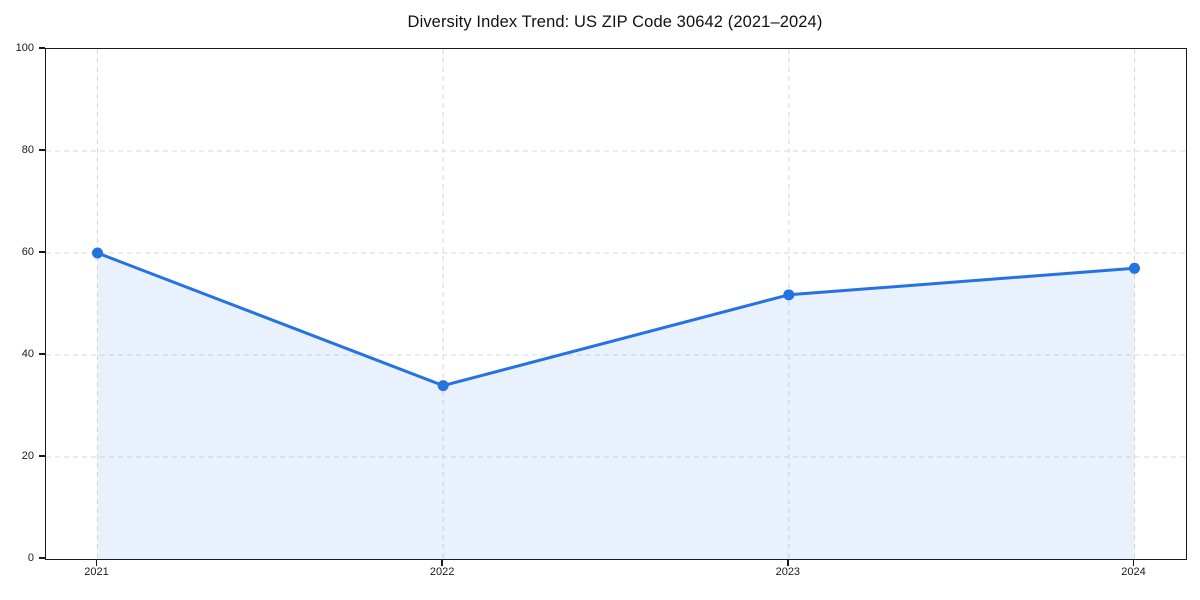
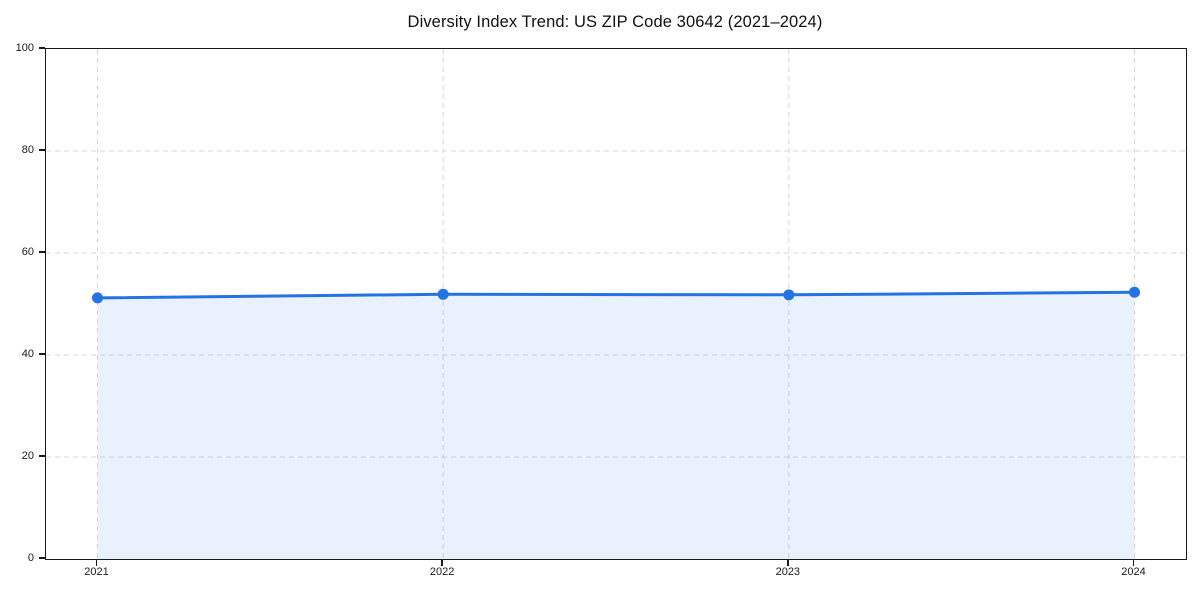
2021: 60 -> 51
2022: 34 -> 52
2024: 57 -> 52
